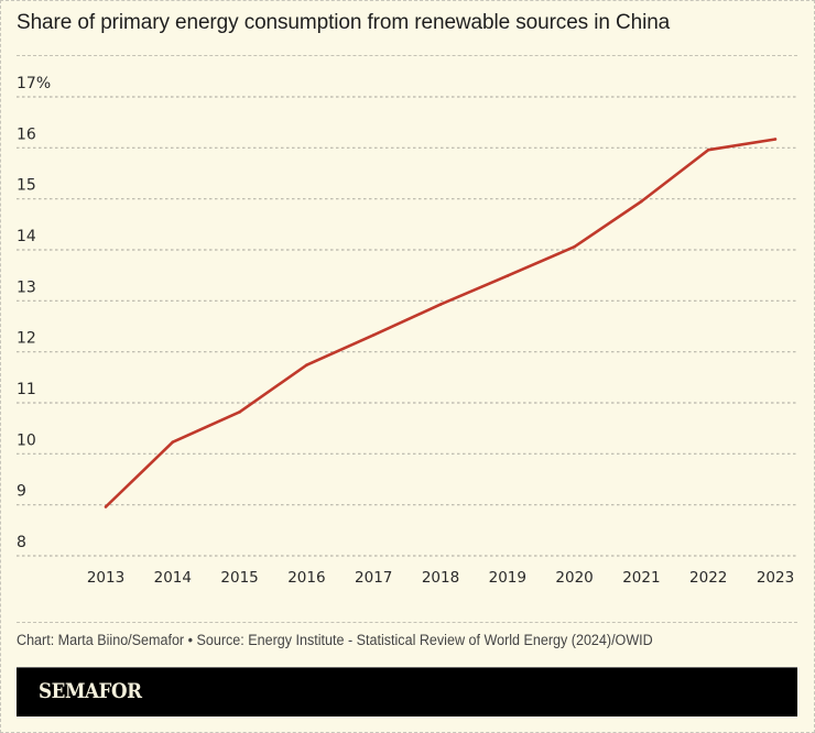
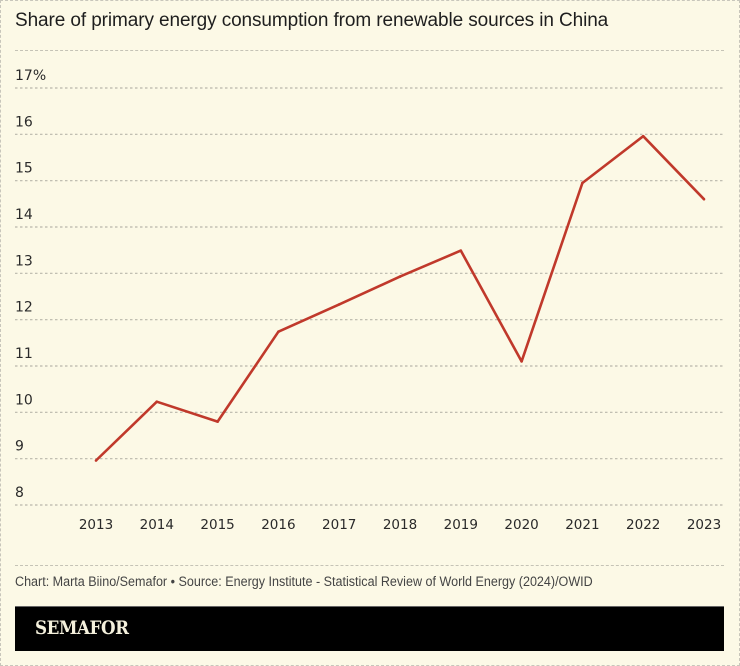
2015: 10.8% -> 9.8%
2020: 14.1% -> 11.1%
2023: 16.2% -> 14.6%
